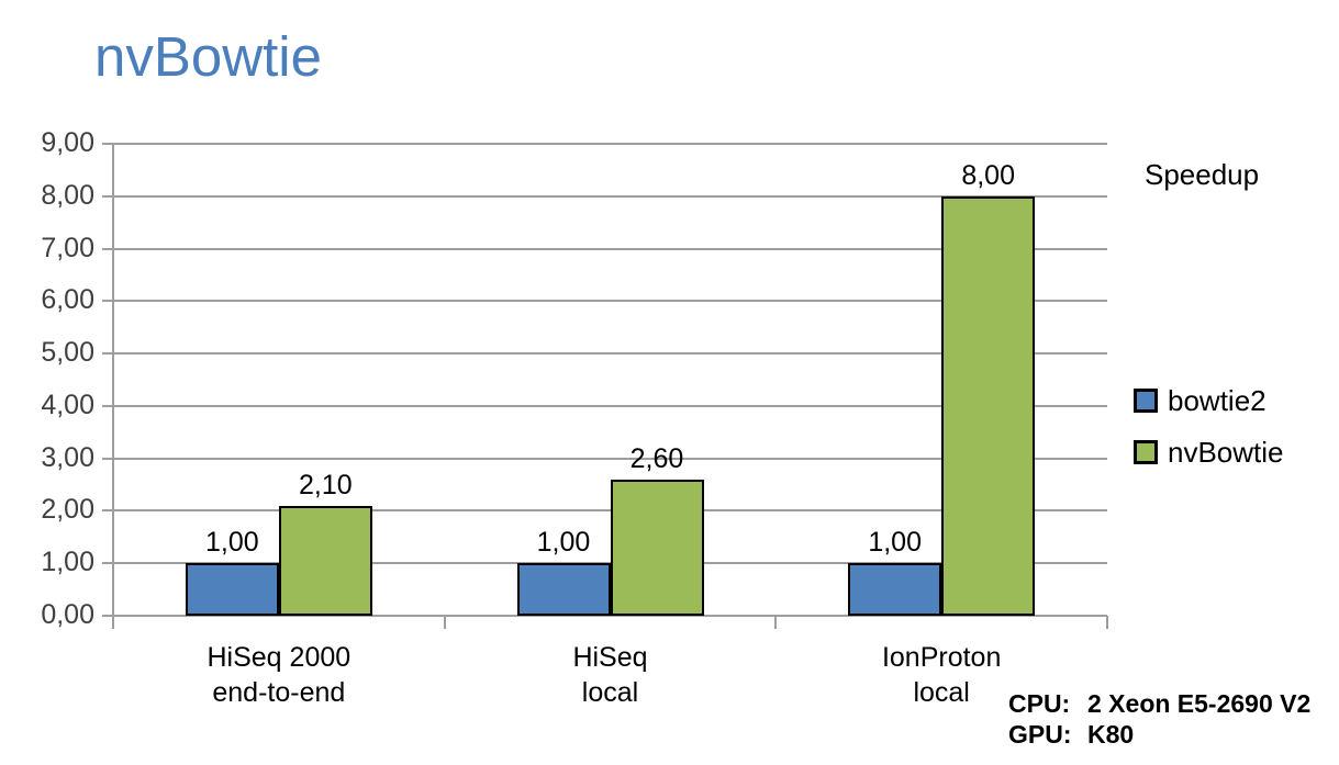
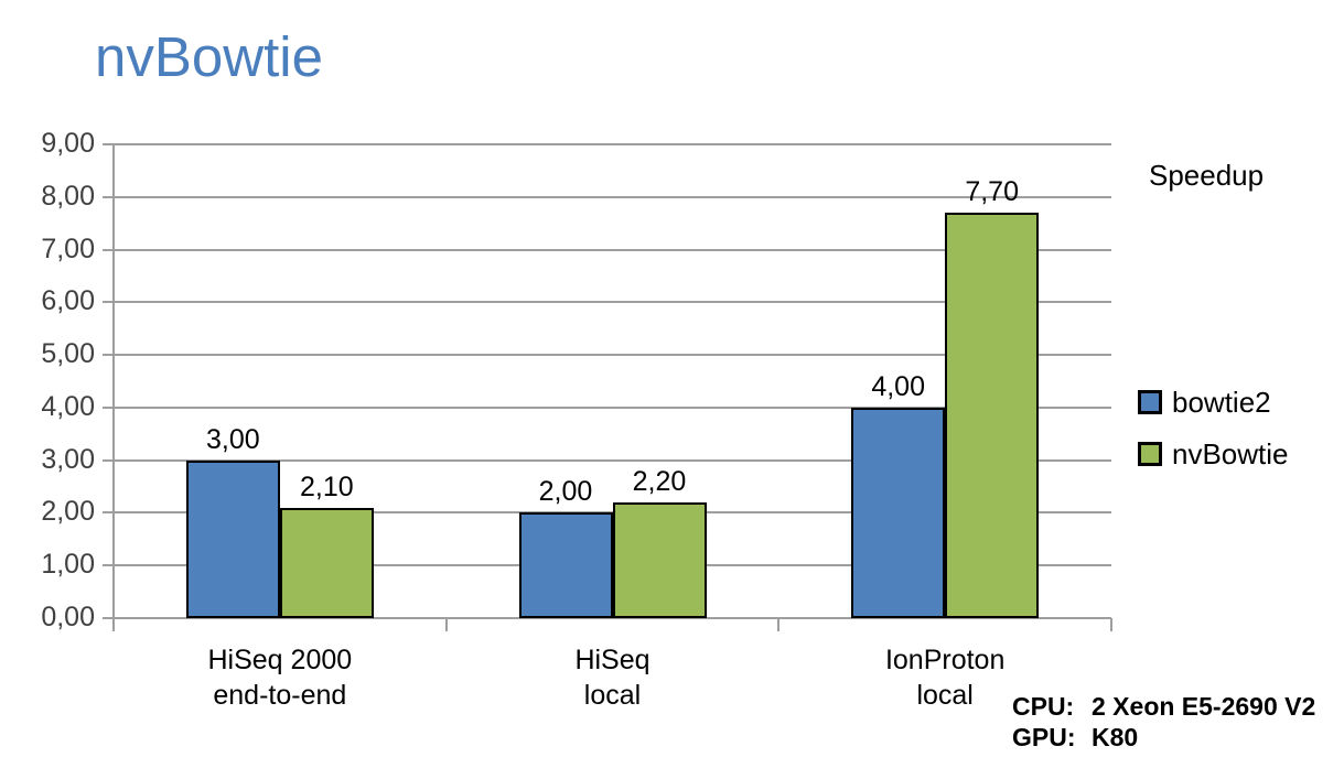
bowtie2/HiSeq 2000 end-to-end: 1,00 -> 3,00
bowtie2/HiSeq local: 1,00 -> 2,00
nvBowtie/HiSeq local: 2,60 -> 2,20
bowtie2/IonProton local: 1,00 -> 4,00
nvBowtie/IonProton local: 8,00 -> 7,70
